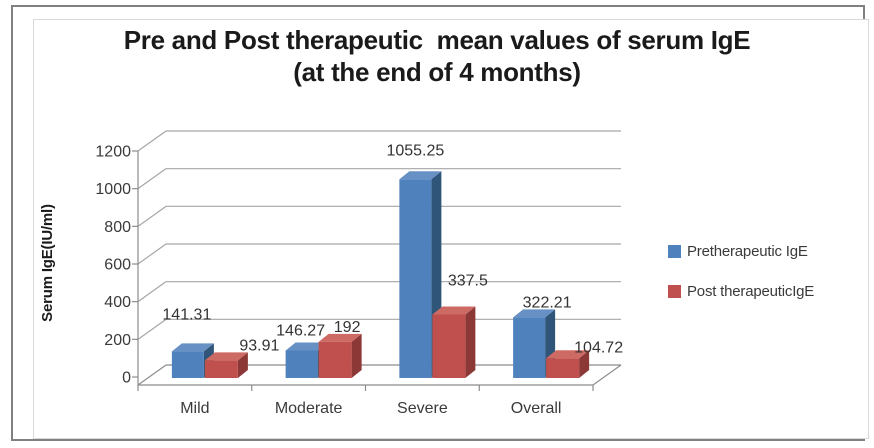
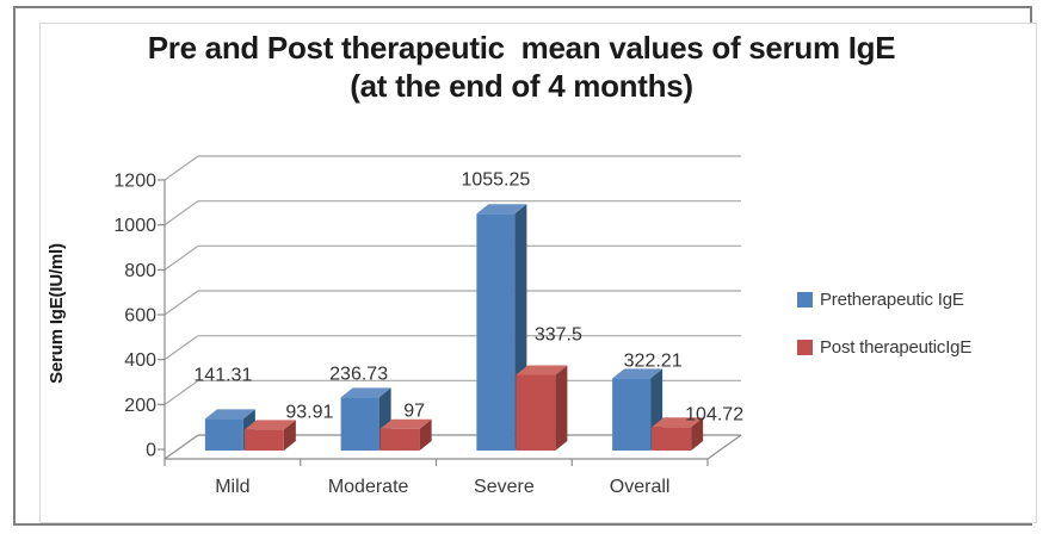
Pretherapeutic IgE/Moderate: 146.27 -> 236.73
Post therapeuticIgE/Moderate: 192 -> 97
